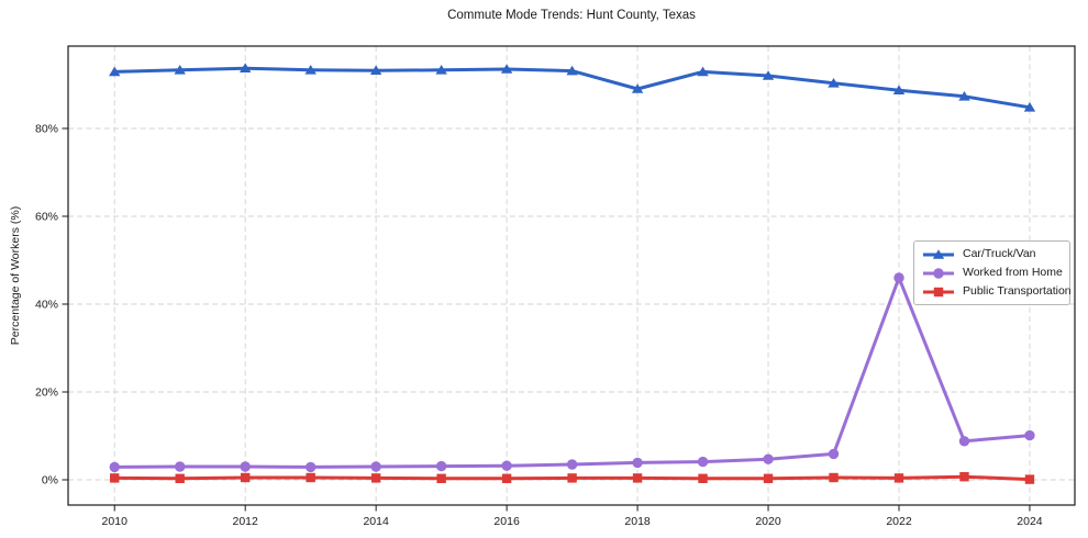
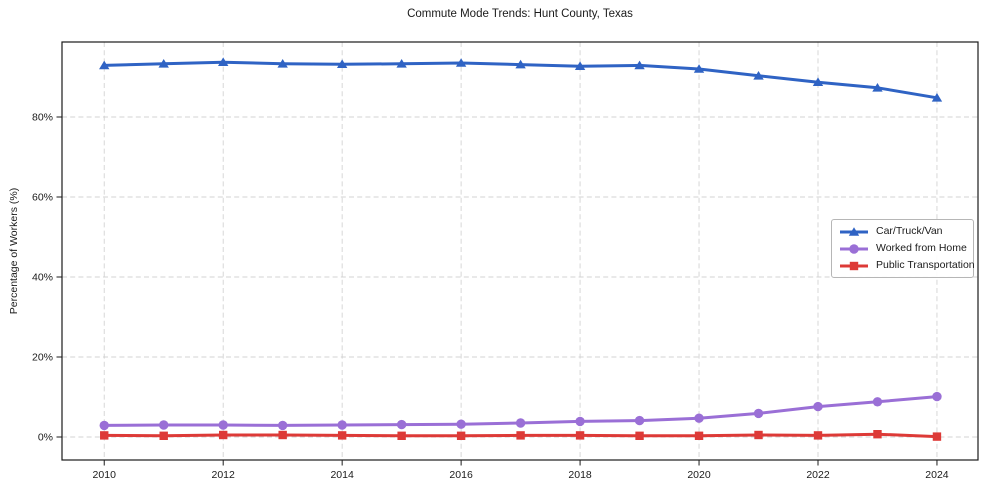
Car/Truck/Van/2018: 89% -> 93%
Worked from Home/2022: 46% -> 8%
